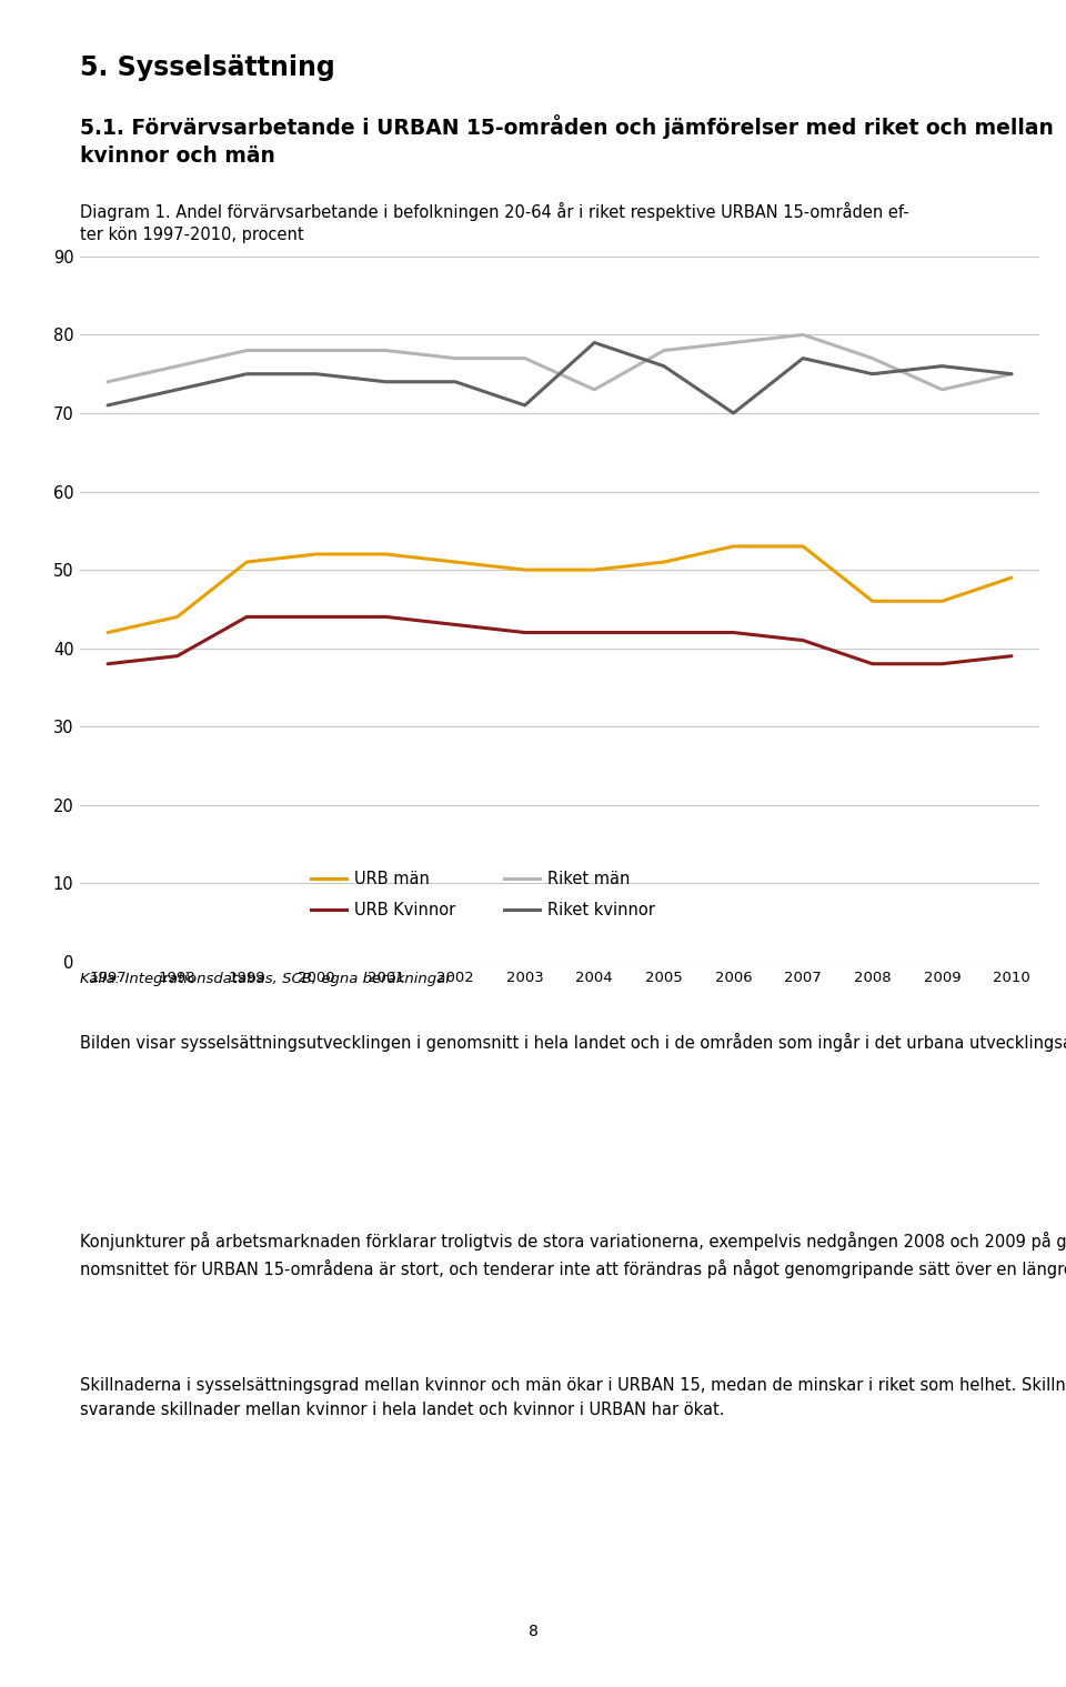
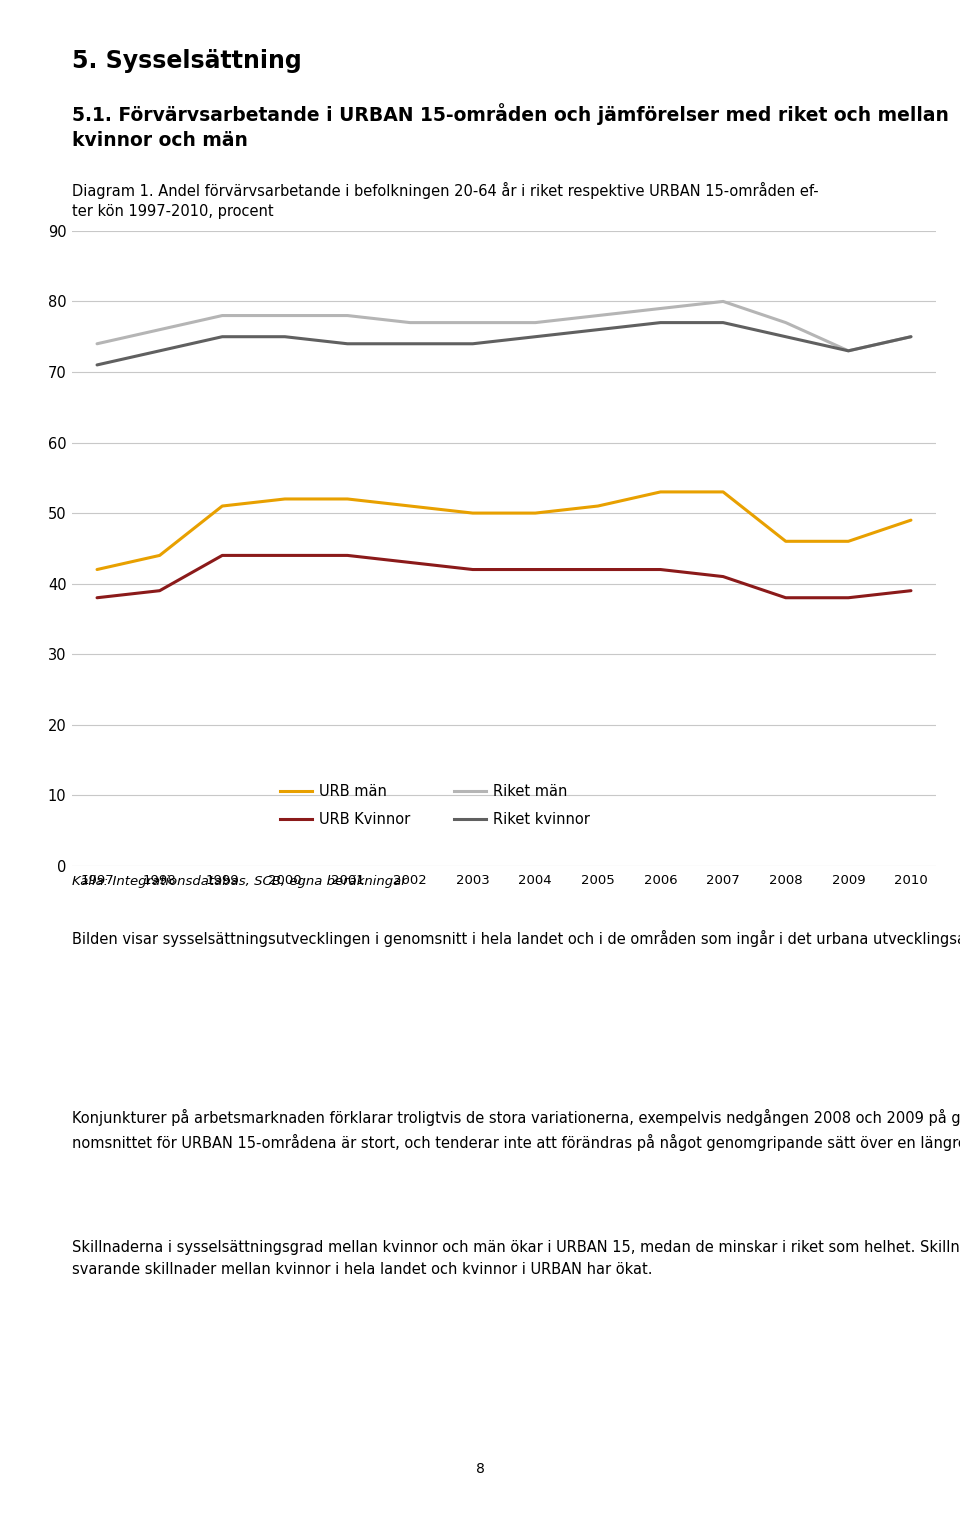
Riket kvinnor/2003: 71 -> 74
Riket män/2004: 73 -> 77
Riket kvinnor/2004: 79 -> 75
Riket kvinnor/2006: 70 -> 77
Riket kvinnor/2009: 76 -> 73
